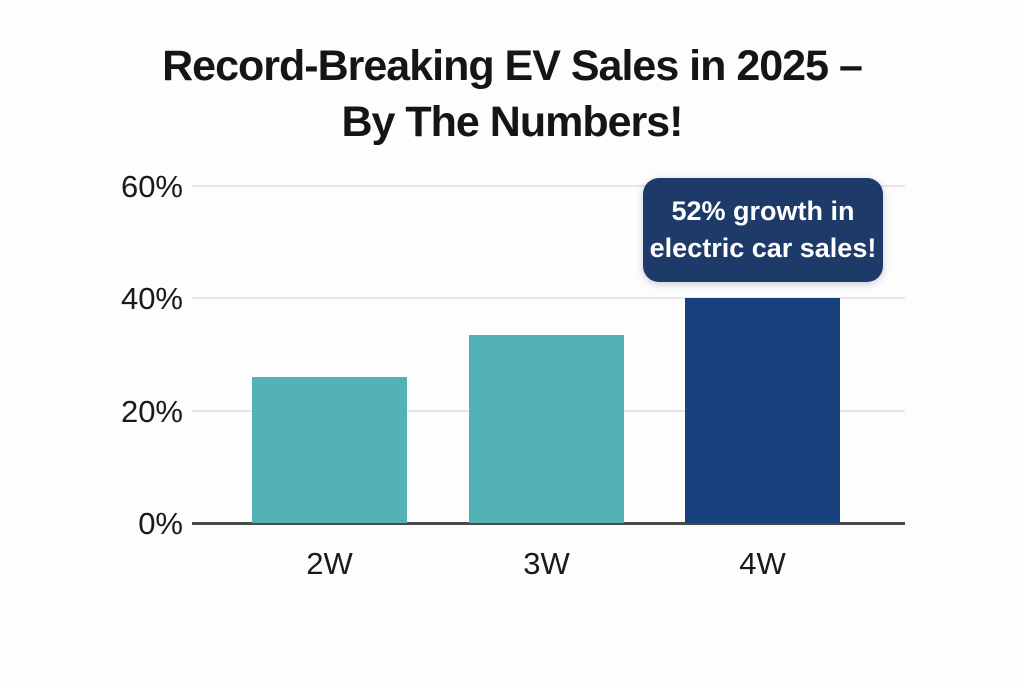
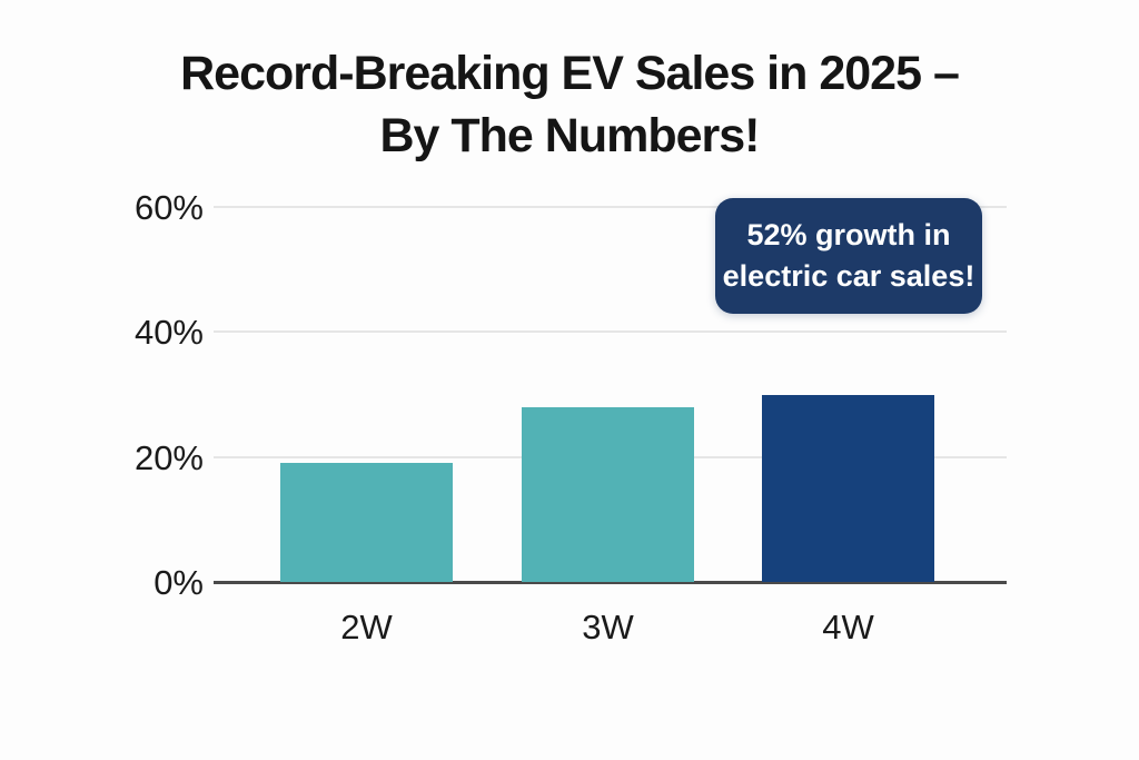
2W: 26% -> 19%
3W: 34% -> 28%
4W: 40% -> 30%
